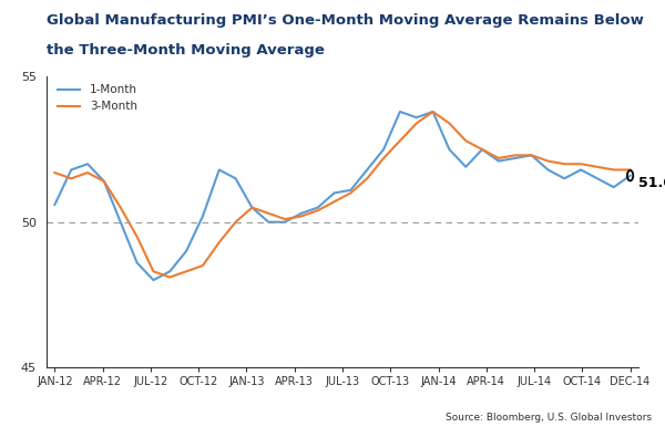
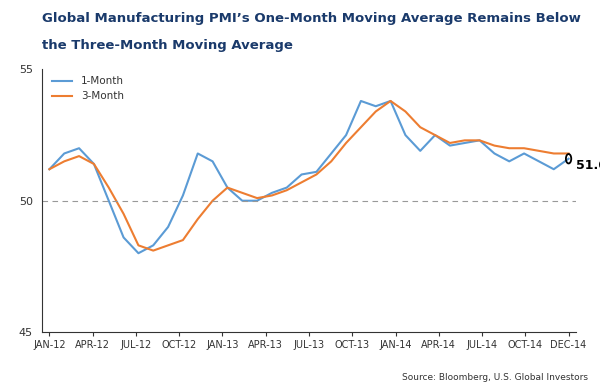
1-Month/JAN-12: 50.6 -> 51.2
3-Month/JAN-12: 51.7 -> 51.2
